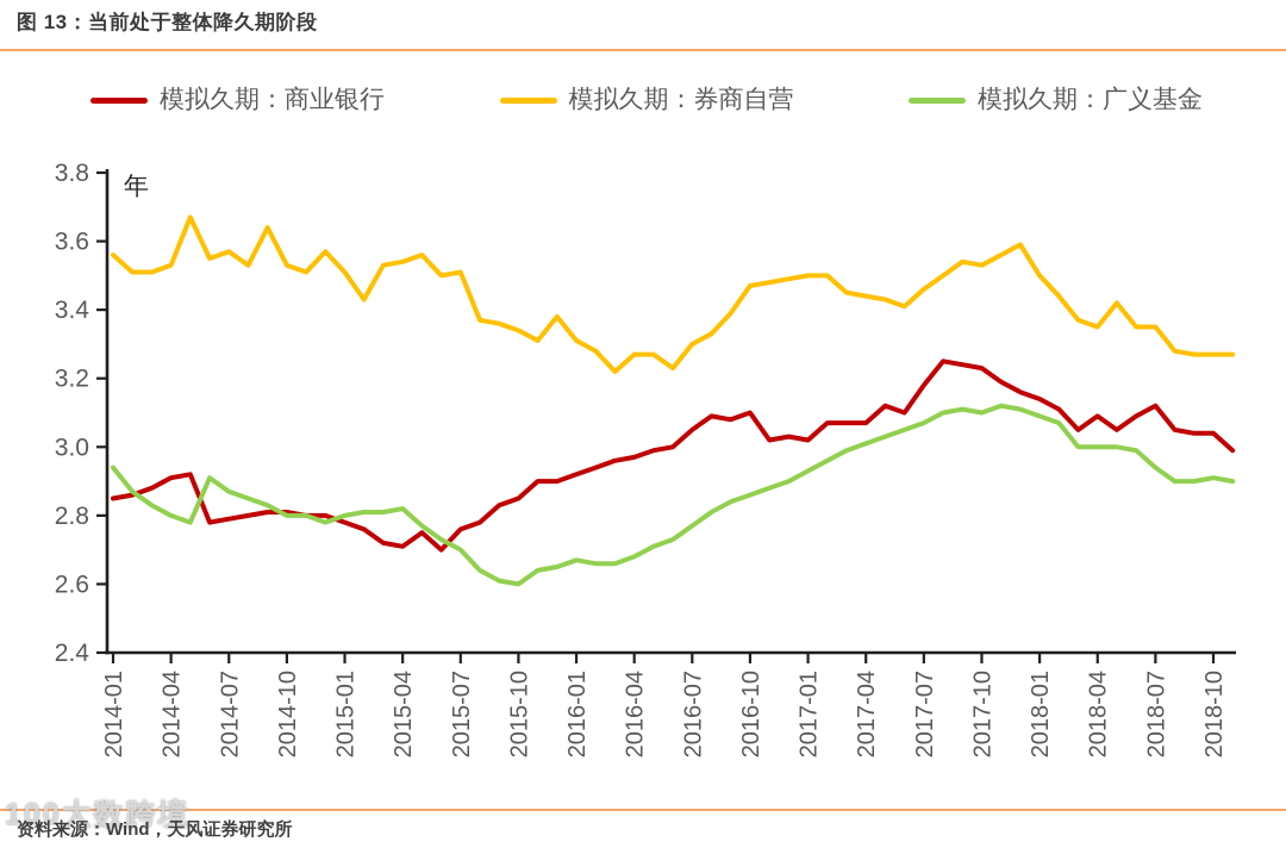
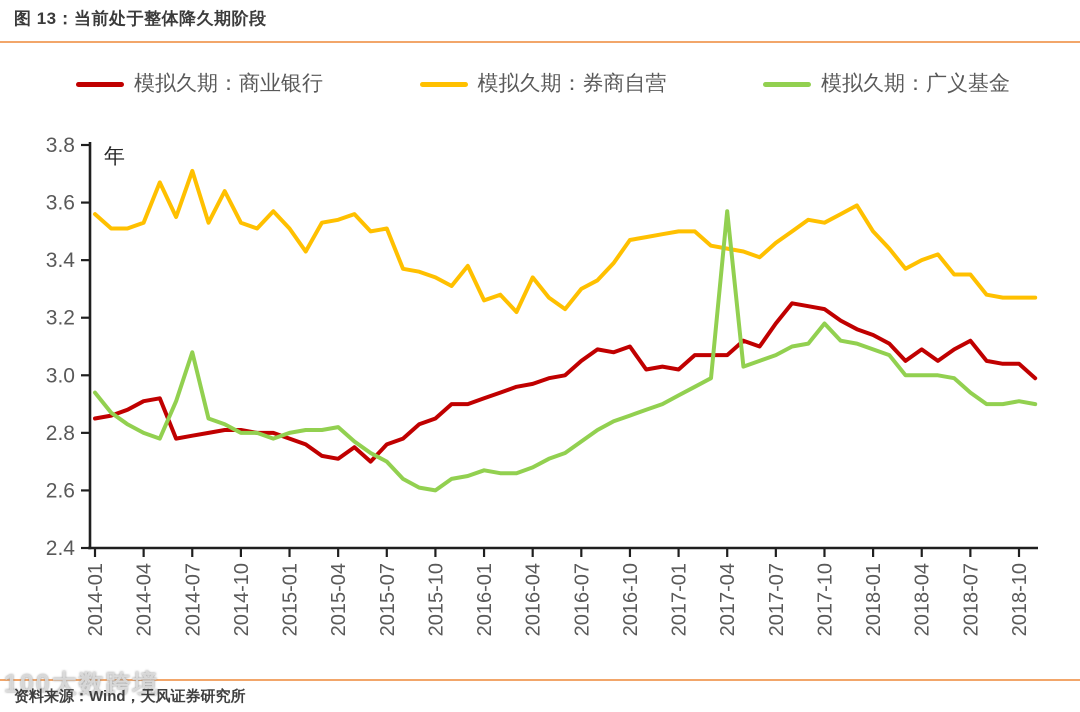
模拟久期：券商自营/2014-07: 3.57 -> 3.71
模拟久期：广义基金/2014-07: 2.87 -> 3.08
模拟久期：券商自营/2016-01: 3.31 -> 3.26
模拟久期：券商自营/2016-04: 3.27 -> 3.34
模拟久期：广义基金/2017-04: 3.01 -> 3.57
模拟久期：广义基金/2017-10: 3.10 -> 3.18
模拟久期：券商自营/2018-04: 3.35 -> 3.40
